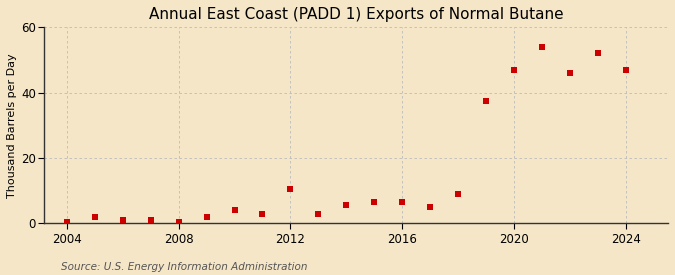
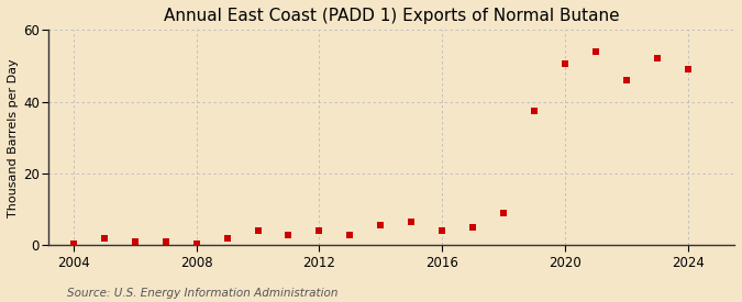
2012: 10.5 -> 4.0
2016: 6.5 -> 4.0
2020: 47.0 -> 50.5
2024: 47.0 -> 49.0
